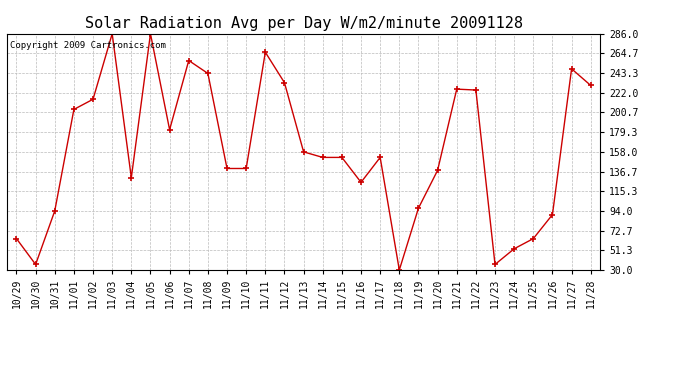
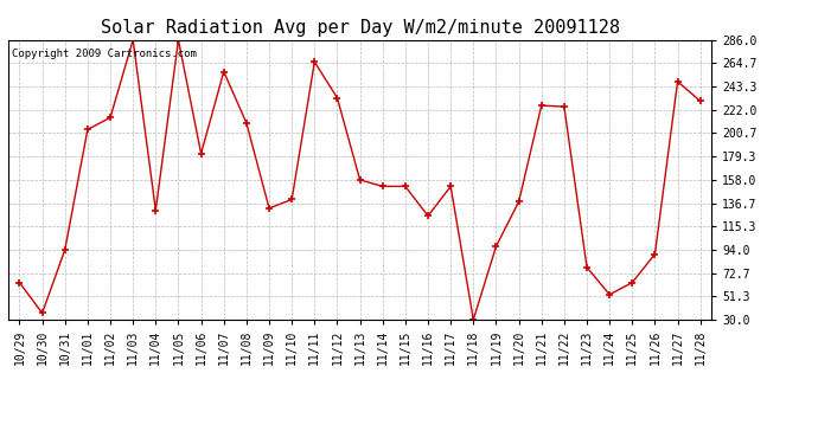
11/08: 243 -> 210
11/09: 140 -> 132
11/23: 36 -> 78
